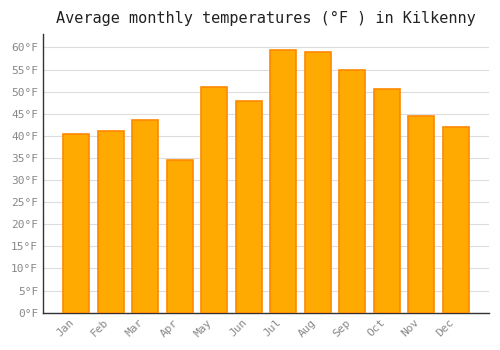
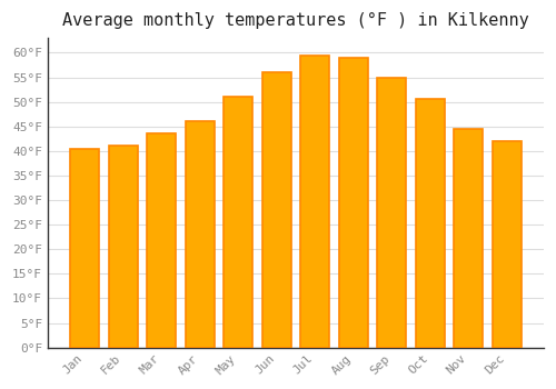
Apr: 34.5°F -> 46.0°F
Jun: 48.0°F -> 56.0°F
